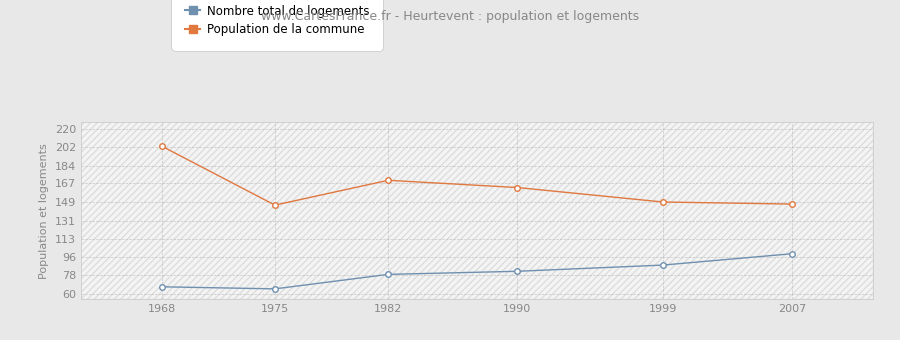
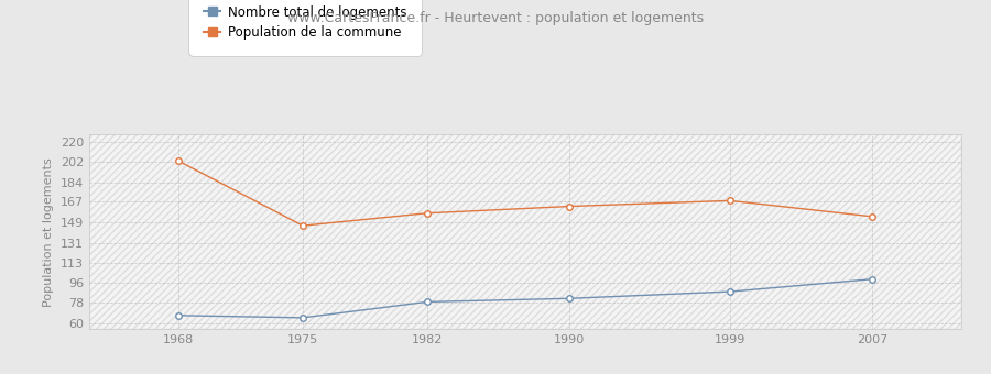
Population de la commune/1982: 170 -> 157
Population de la commune/1999: 149 -> 168
Population de la commune/2007: 147 -> 154
